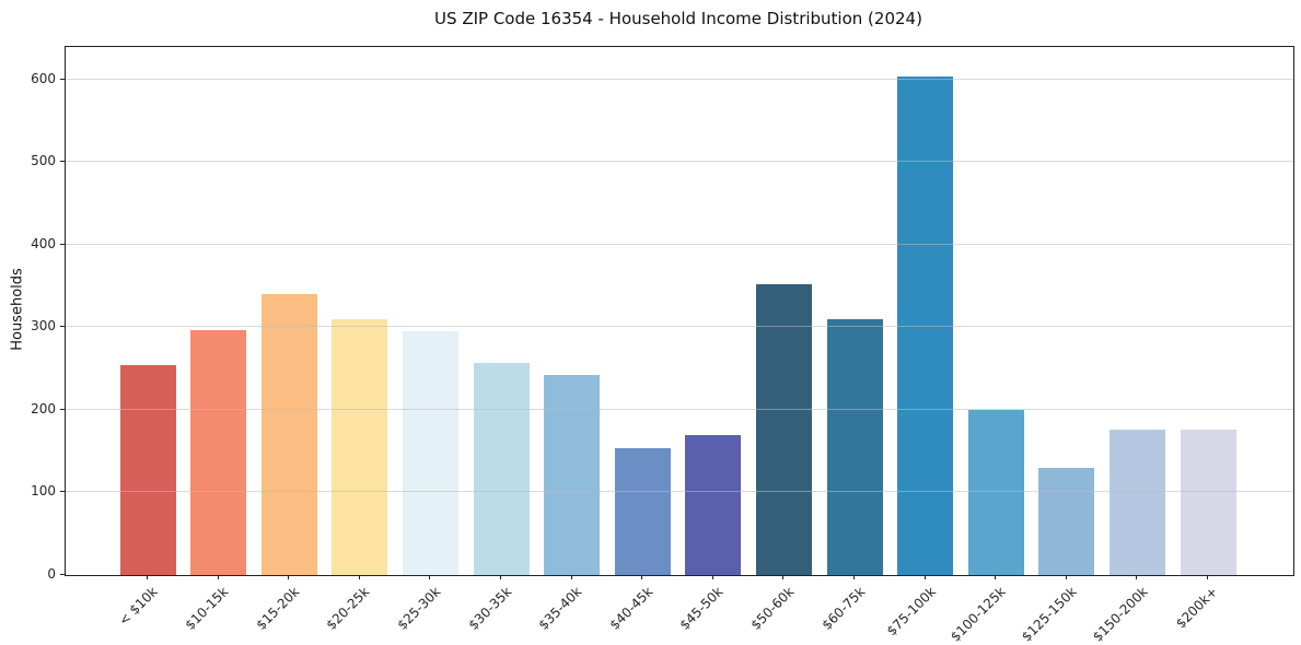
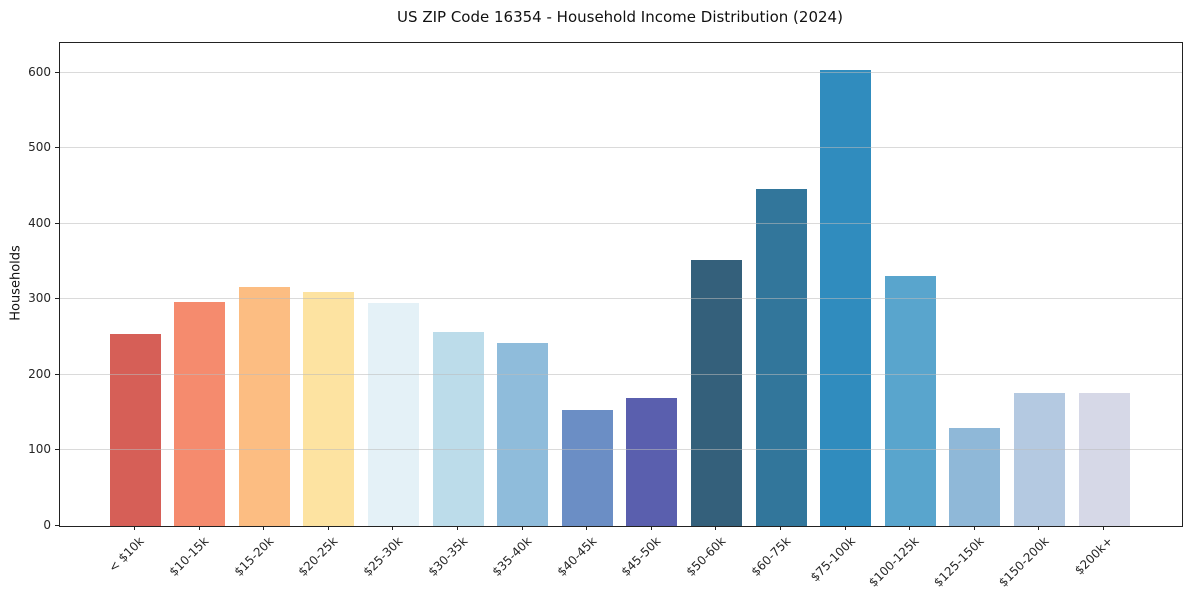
$15-20k: 340 -> 320
$60-75k: 310 -> 450
$100-125k: 200 -> 330
